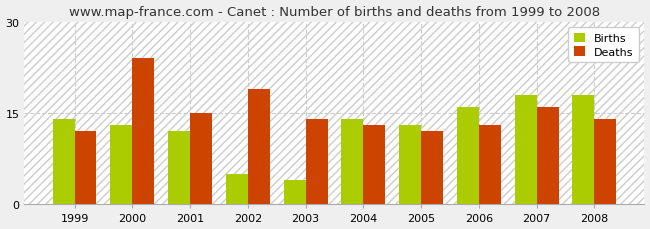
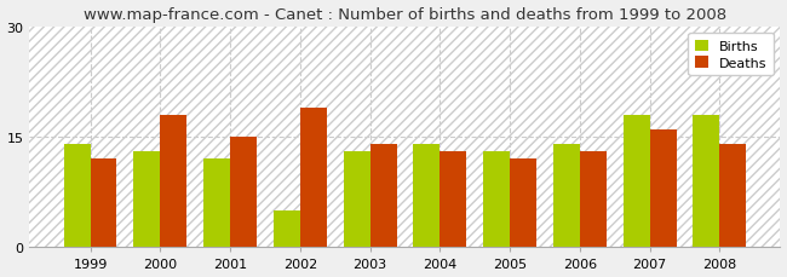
Deaths/2000: 24 -> 18
Births/2003: 4 -> 13
Births/2006: 16 -> 14
